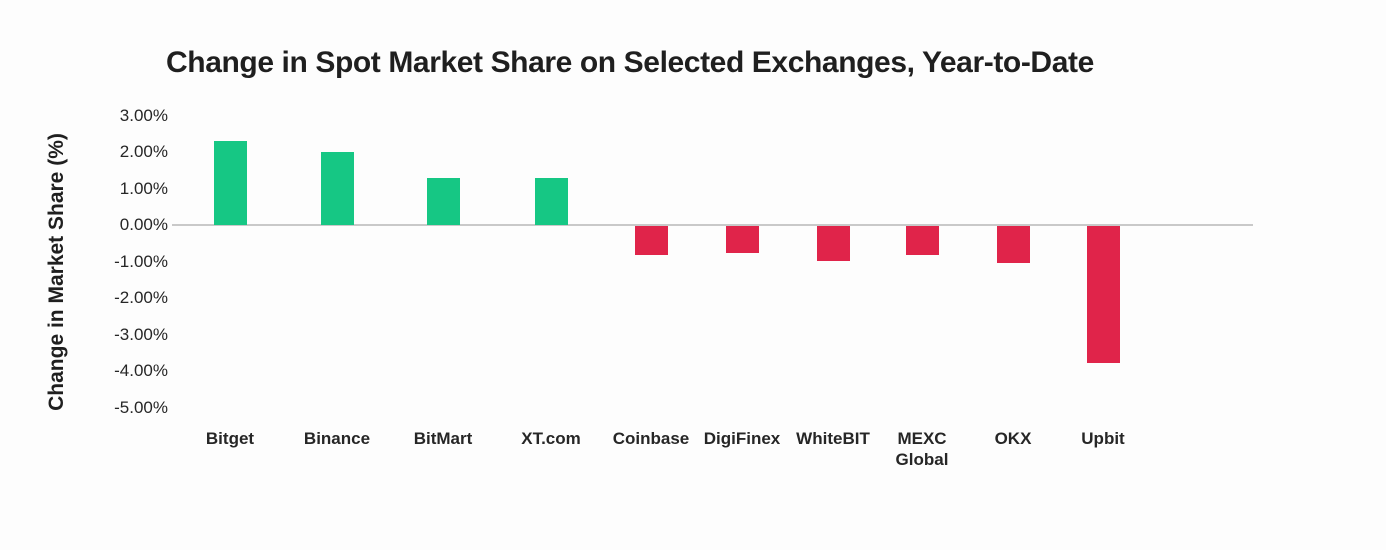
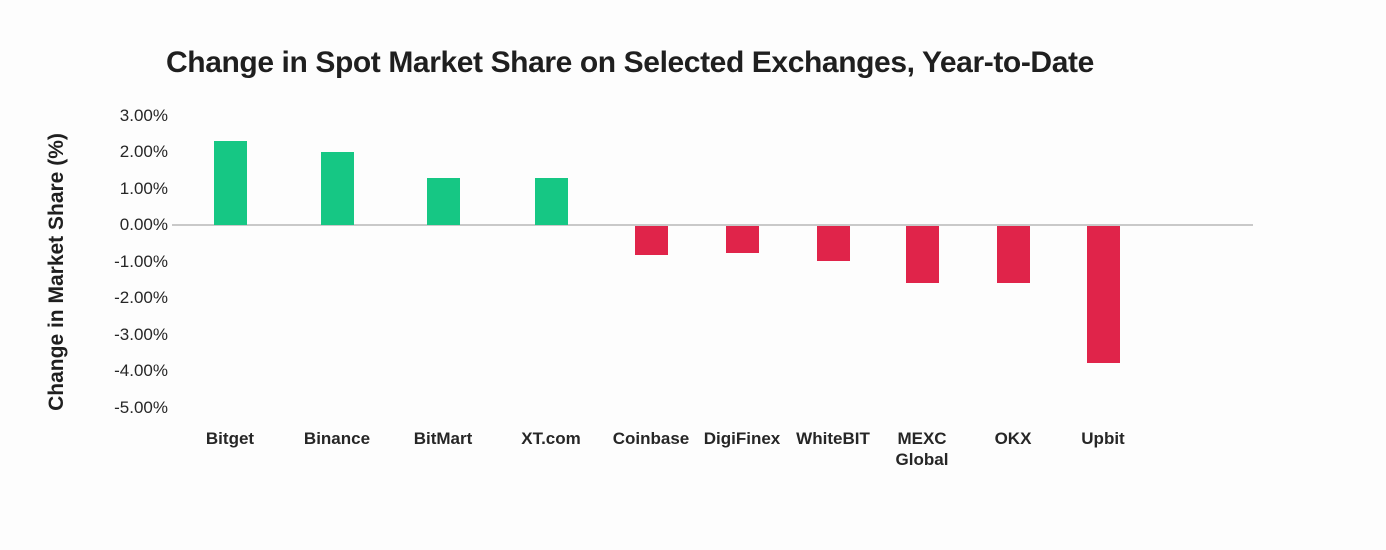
MEXC Global: -0.8% -> -1.6%
OKX: -1.0% -> -1.6%
